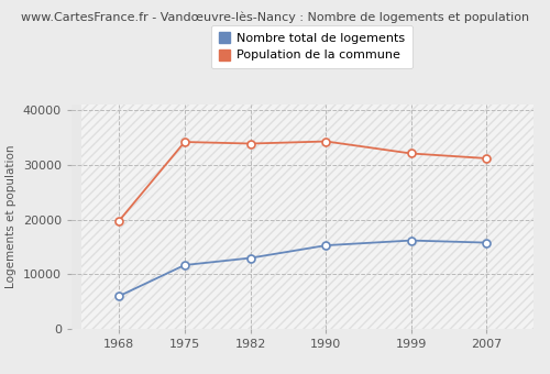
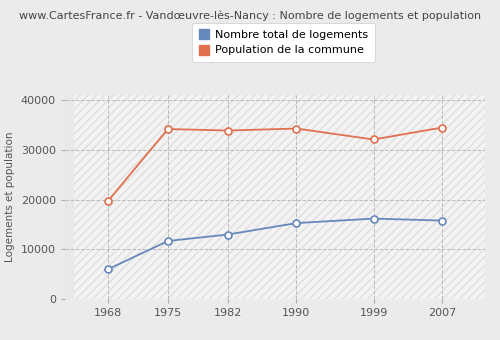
Population de la commune/2007: 31200 -> 34500
